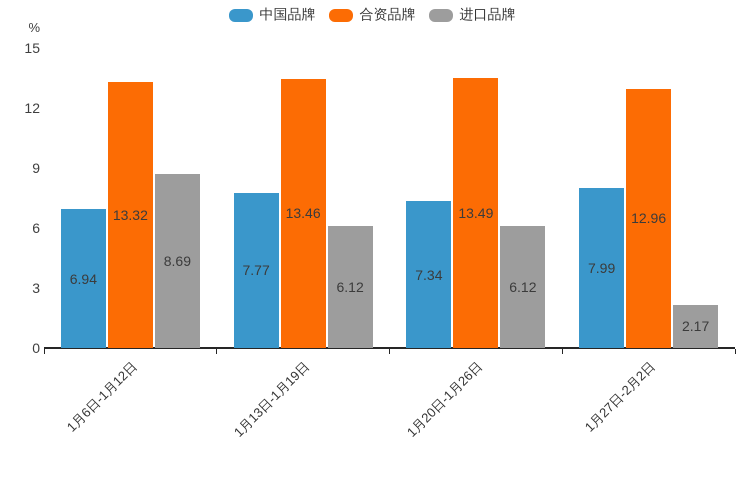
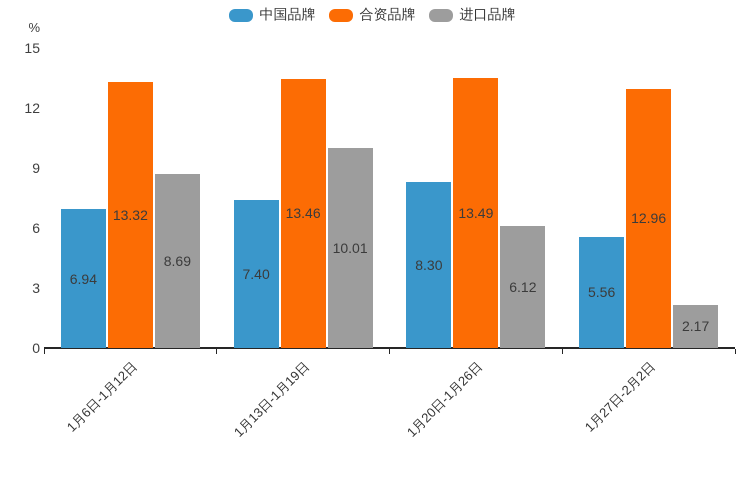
中国品牌/1月13日-1月19日: 7.77 -> 7.40
进口品牌/1月13日-1月19日: 6.12 -> 10.01
中国品牌/1月20日-1月26日: 7.34 -> 8.30
中国品牌/1月27日-2月2日: 7.99 -> 5.56
